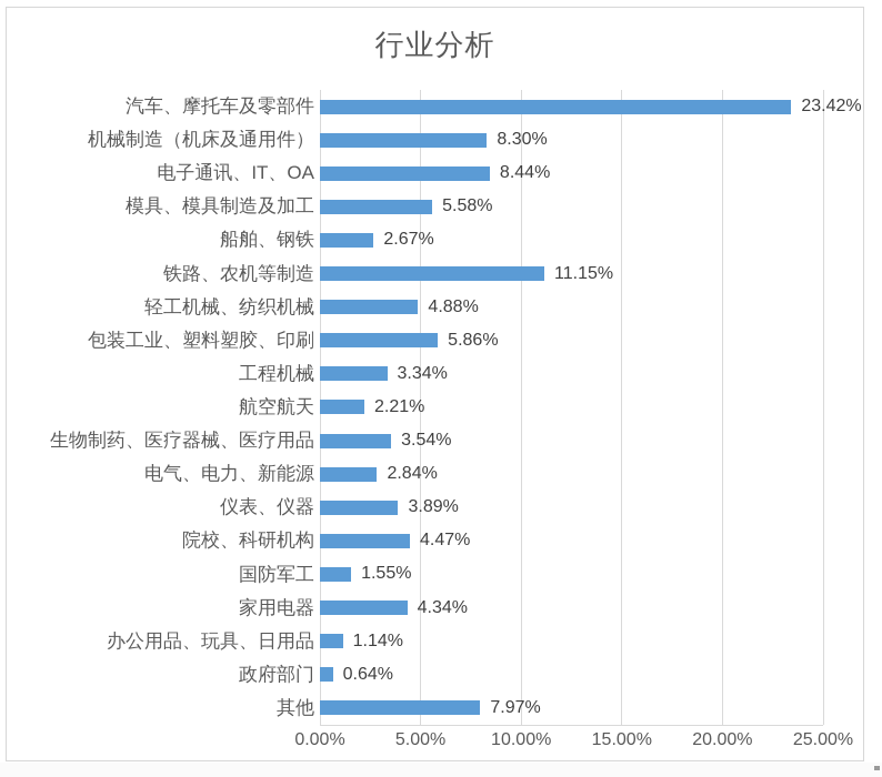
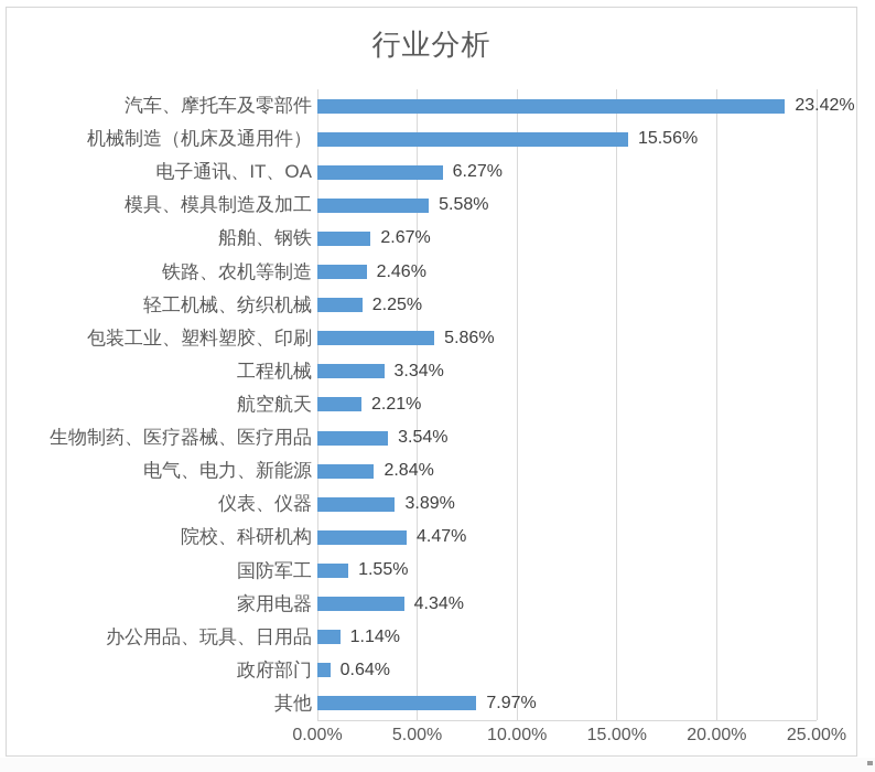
机械制造（机床及通用件）: 8.30% -> 15.56%
电子通讯、IT、OA: 8.44% -> 6.27%
铁路、农机等制造: 11.15% -> 2.46%
轻工机械、纺织机械: 4.88% -> 2.25%
